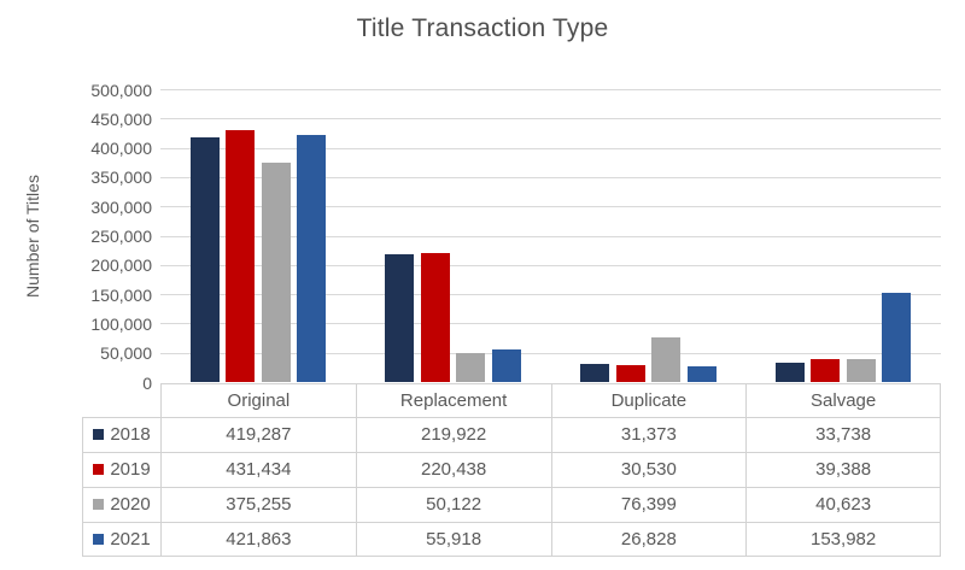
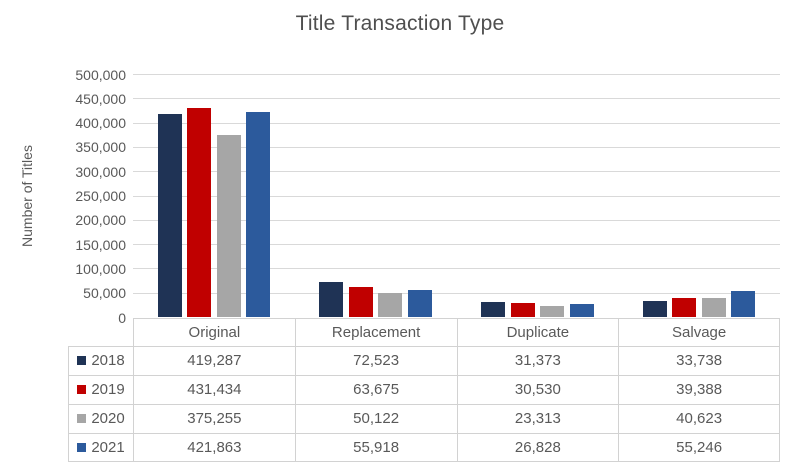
2018/Replacement: 219,922 -> 72,523
2019/Replacement: 220,438 -> 63,675
2020/Duplicate: 76,399 -> 23,313
2021/Salvage: 153,982 -> 55,246
